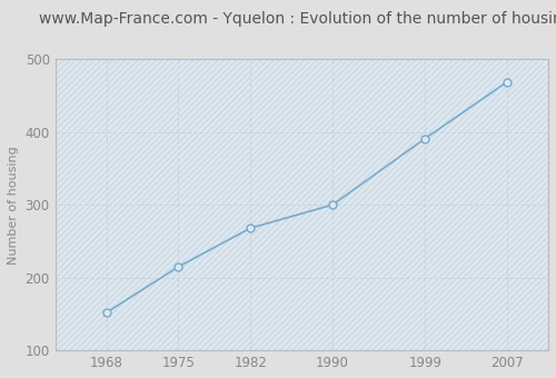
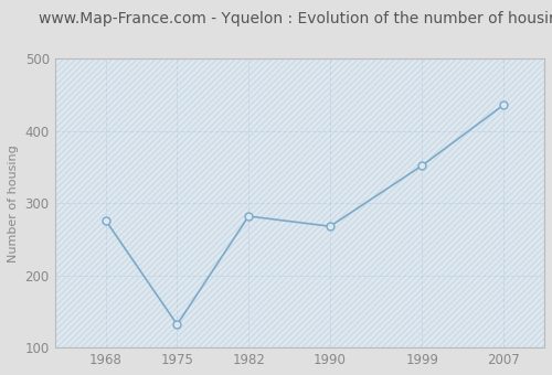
1968: 152 -> 276
1975: 215 -> 132
1982: 268 -> 282
1990: 300 -> 268
1999: 391 -> 352
2007: 469 -> 436
